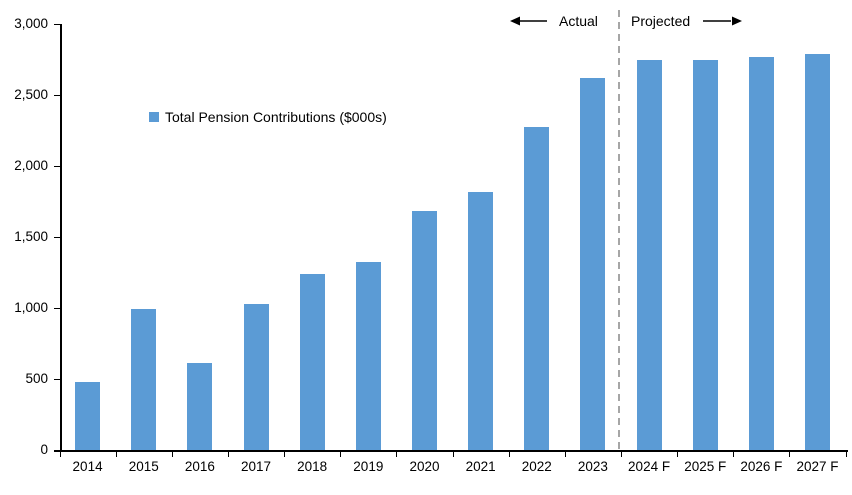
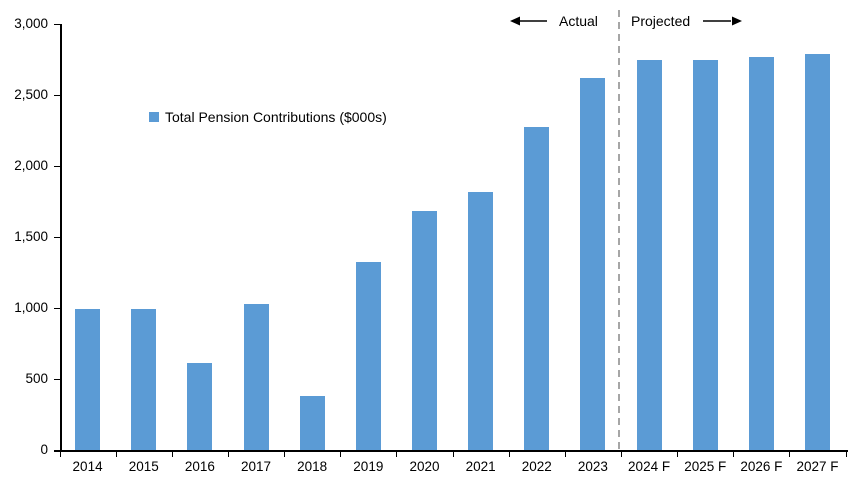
2014: 480 -> 990
2018: 1240 -> 380
